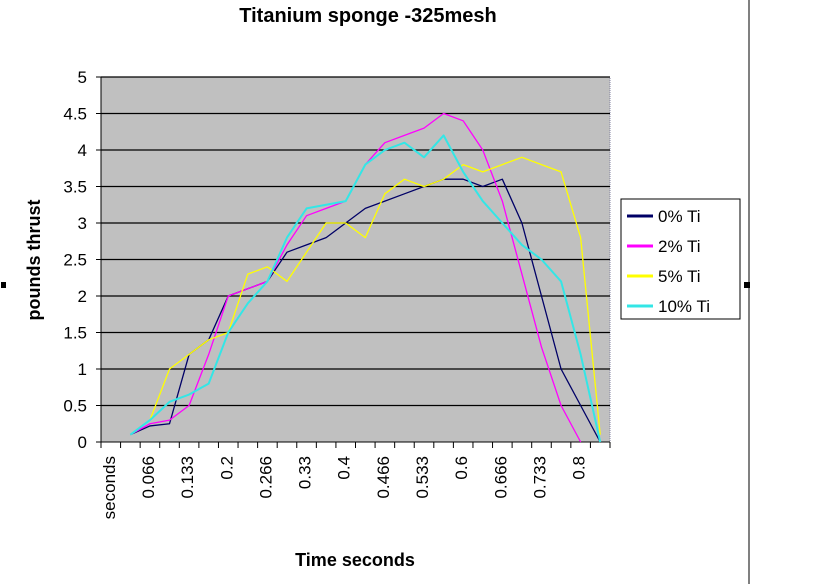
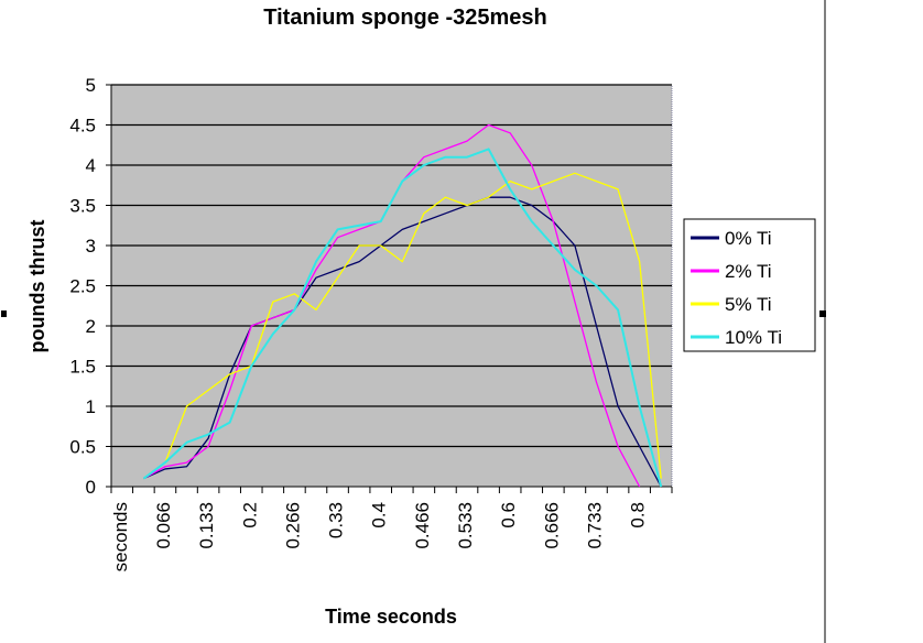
0% Ti/0.133: 1.2 -> 0.6
10% Ti/0.533: 3.9 -> 4.1
0% Ti/0.666: 3.6 -> 3.3
10% Ti/0.8: 1.2 -> 1.0
